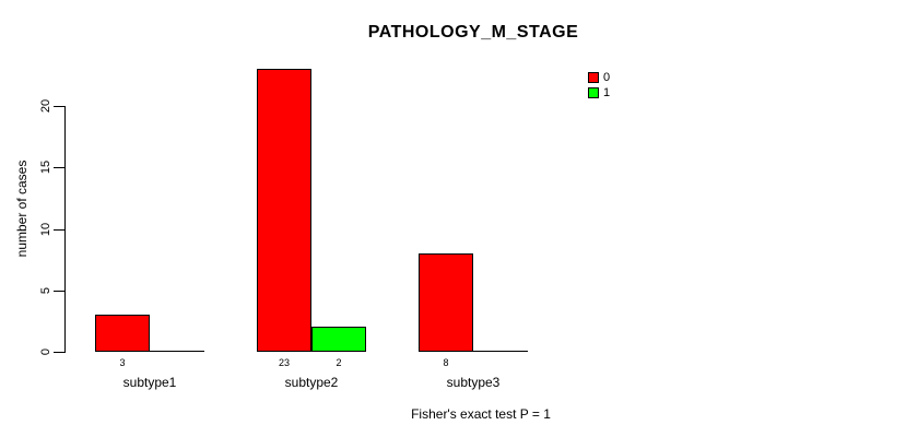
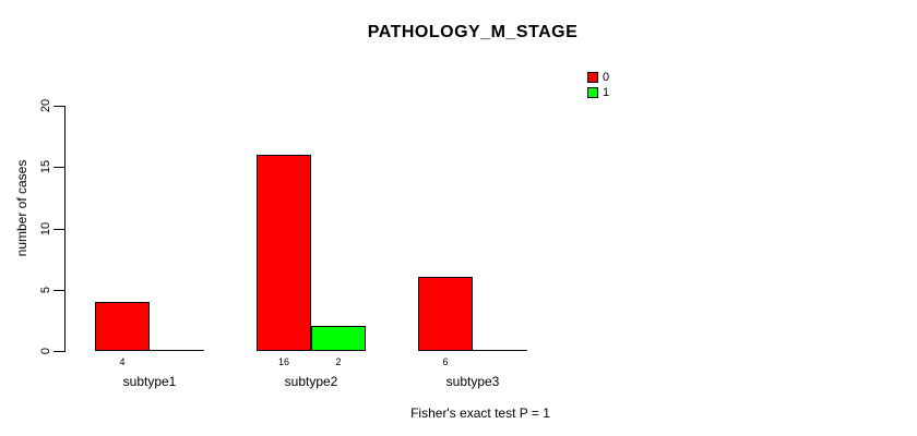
0/subtype1: 3 -> 4
0/subtype2: 23 -> 16
0/subtype3: 8 -> 6
